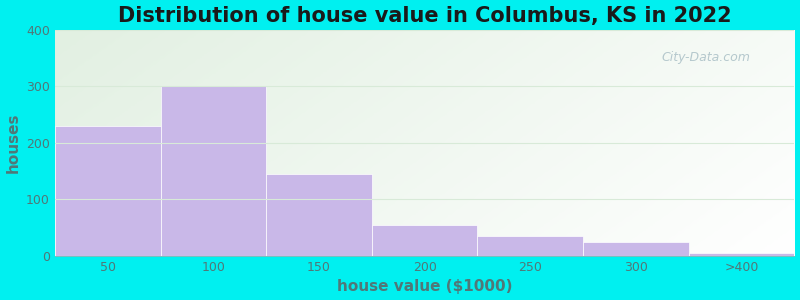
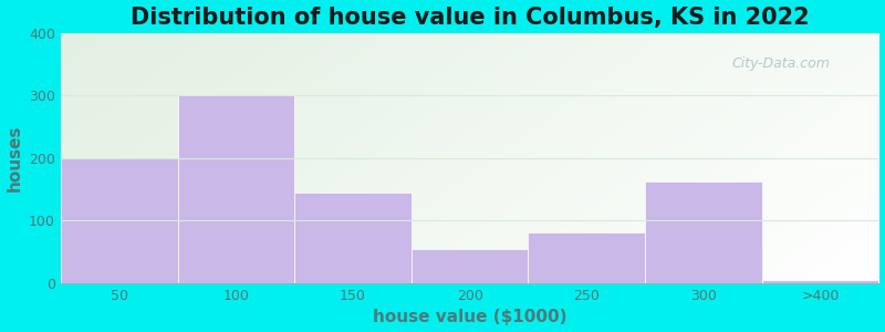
50: 230 -> 200
250: 35 -> 82
300: 25 -> 162
